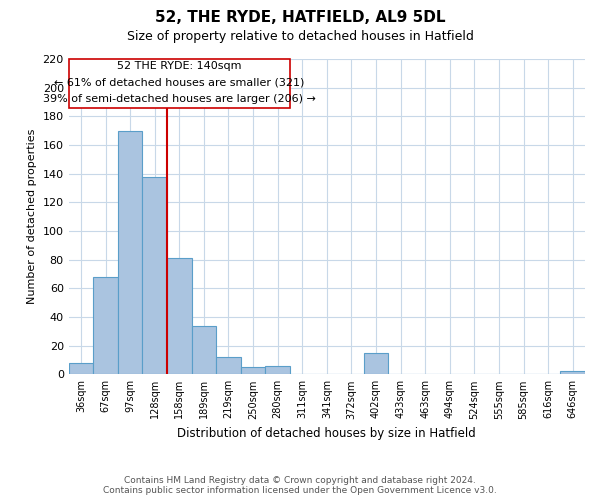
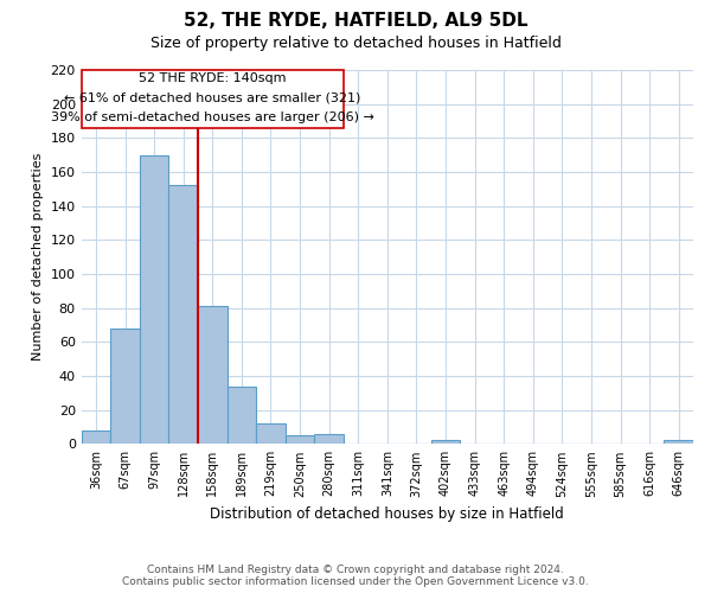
128sqm: 138 -> 152
402sqm: 15 -> 2
